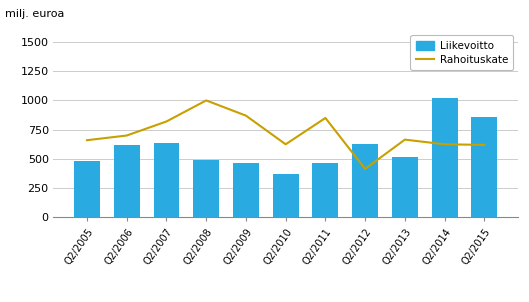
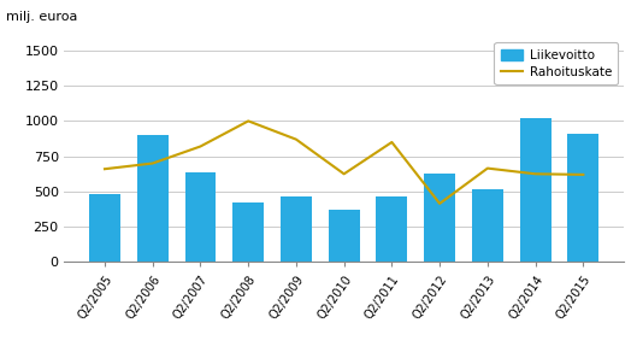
Liikevoitto/Q2/2006: 620 -> 900
Liikevoitto/Q2/2008: 500 -> 420
Liikevoitto/Q2/2015: 860 -> 910
